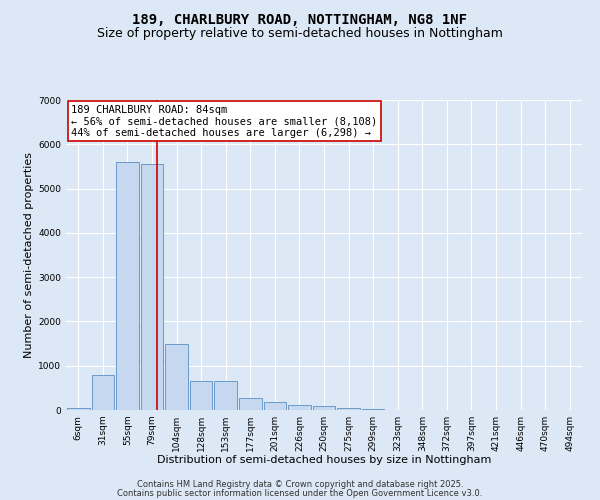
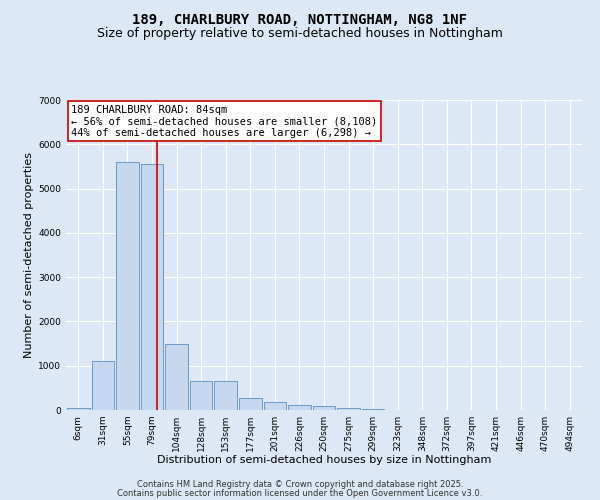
31sqm: 800 -> 1100
